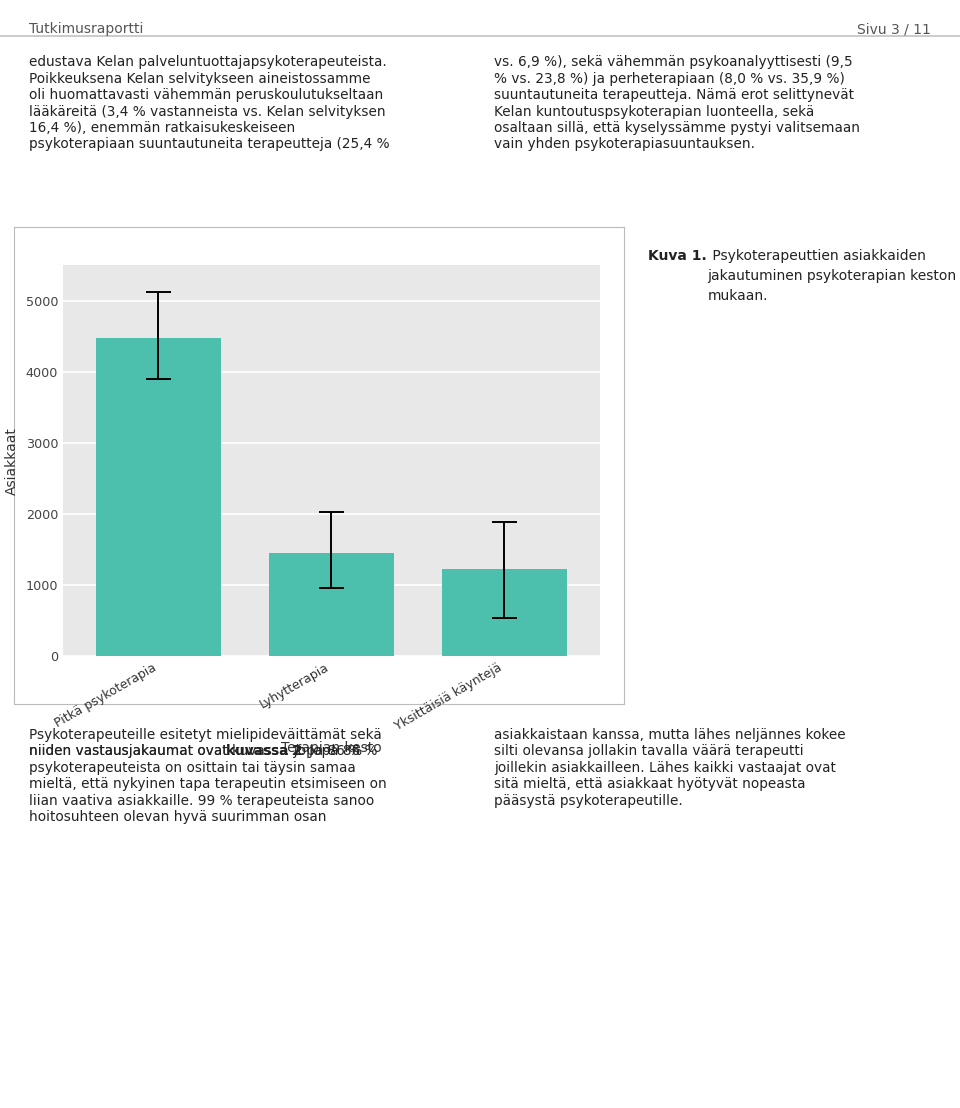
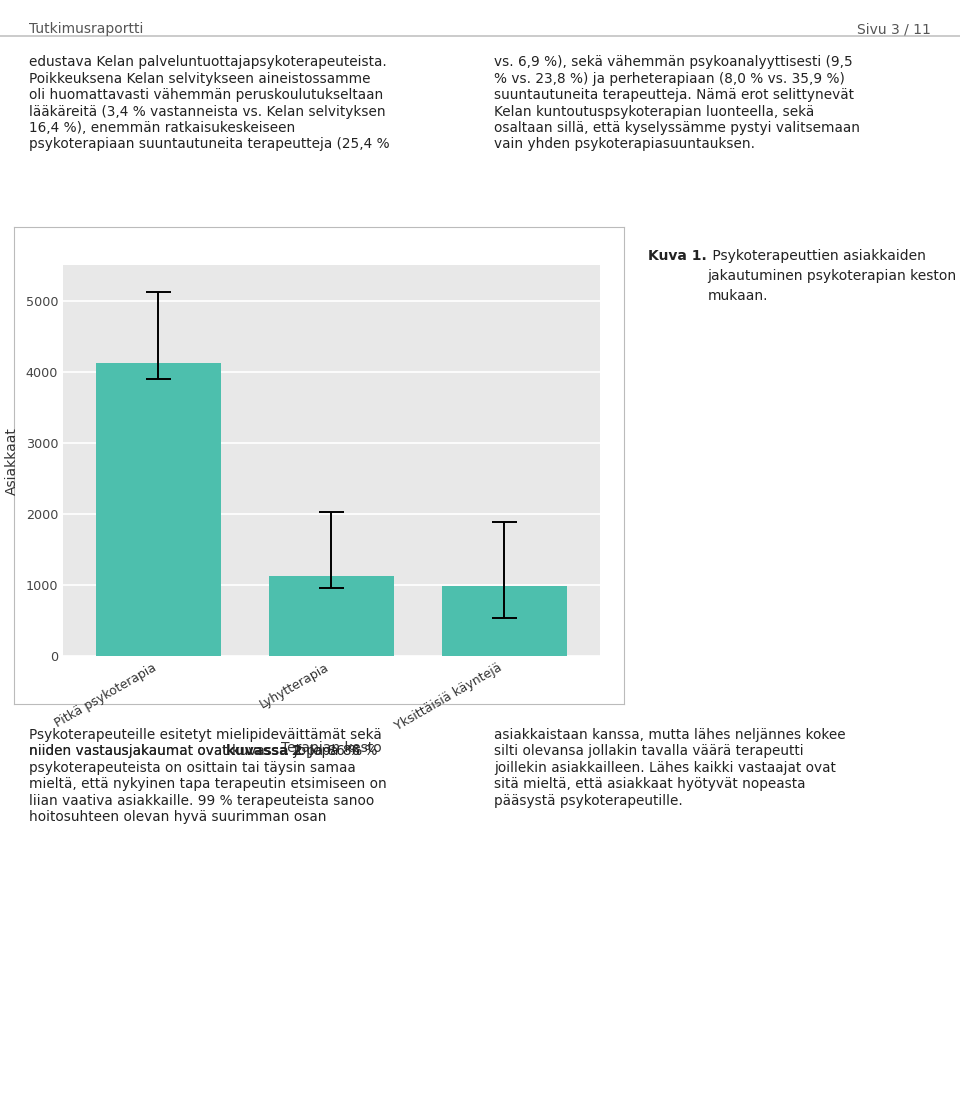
Pitkä psykoterapia: 4480 -> 4120
Lyhytterapia: 1450 -> 1120
Yksittäisiä käyntejä: 1220 -> 980
